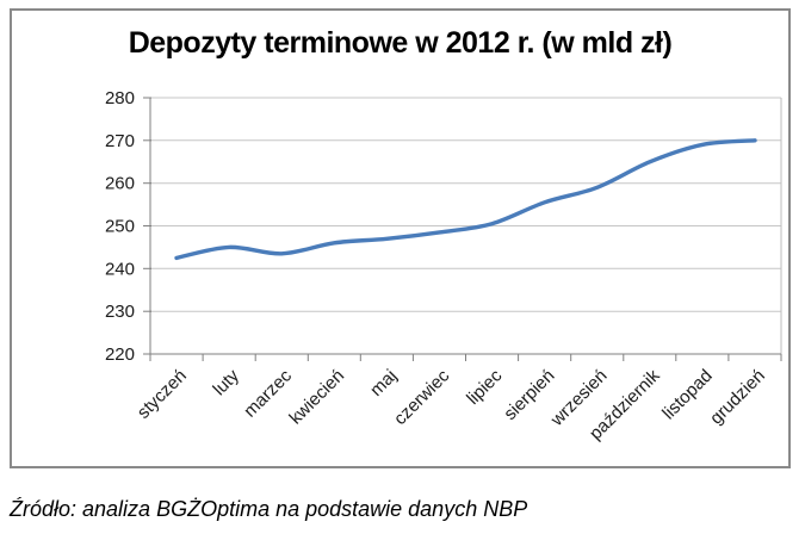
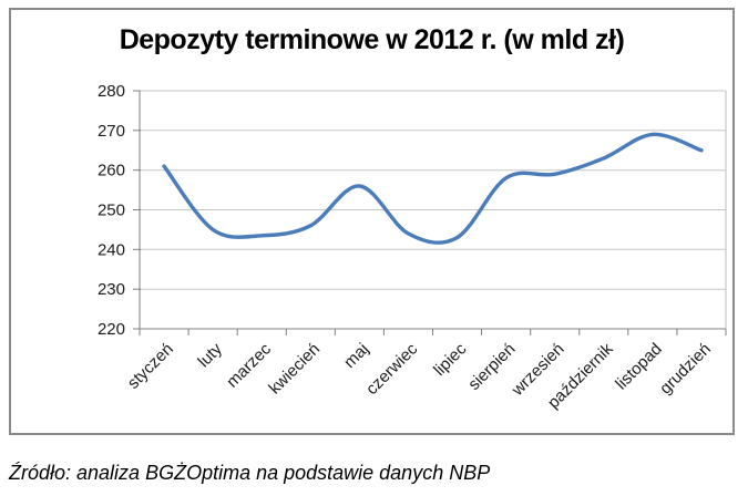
styczeń: 242 -> 261
maj: 247 -> 256
czerwiec: 248 -> 244
lipiec: 250 -> 243
sierpień: 256 -> 258
październik: 265 -> 263
grudzień: 270 -> 265
